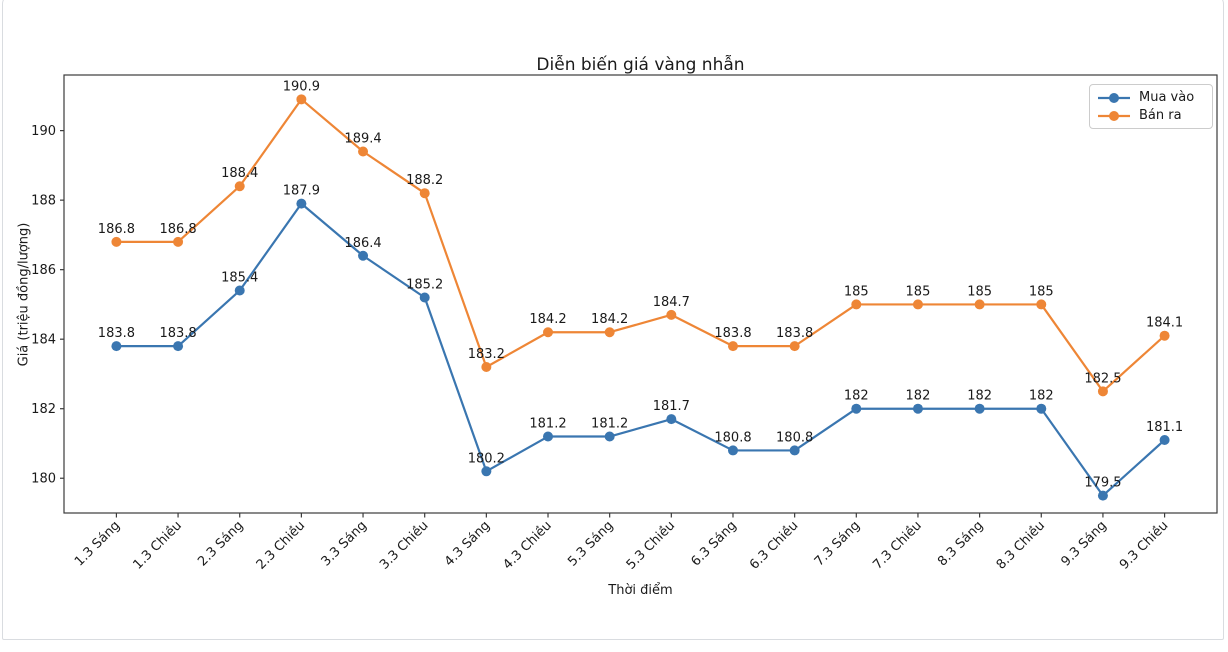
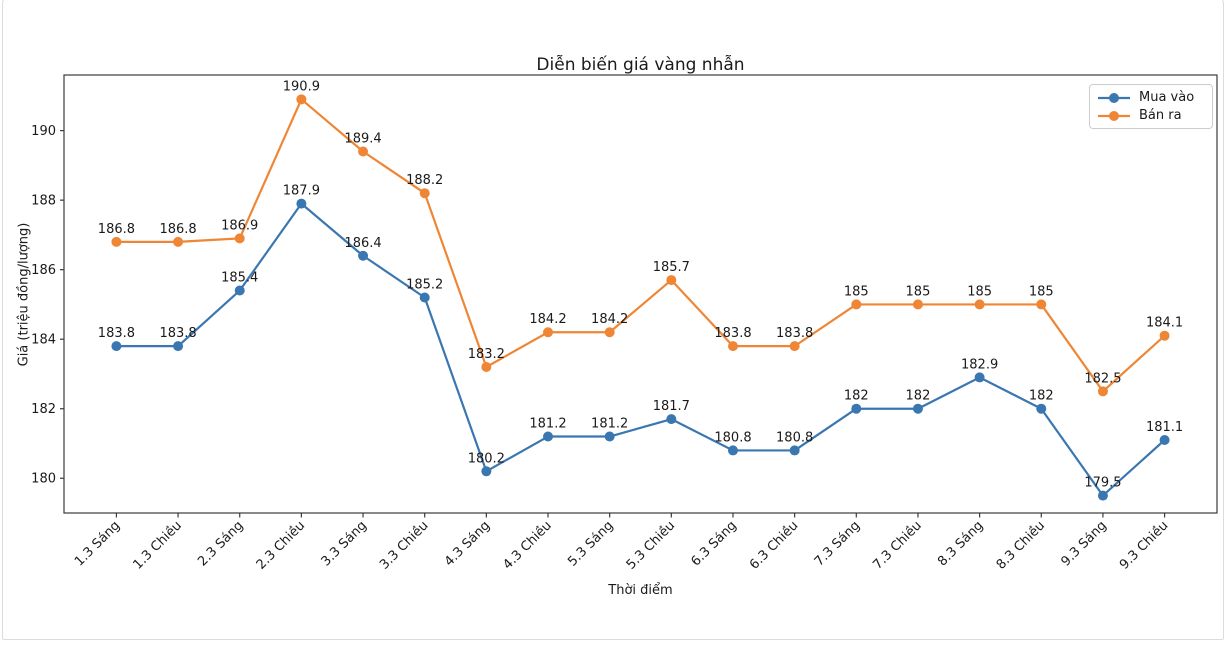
Bán ra/2.3 Sáng: 188.4 -> 186.9
Bán ra/5.3 Chiều: 184.7 -> 185.7
Mua vào/8.3 Sáng: 182 -> 182.9
